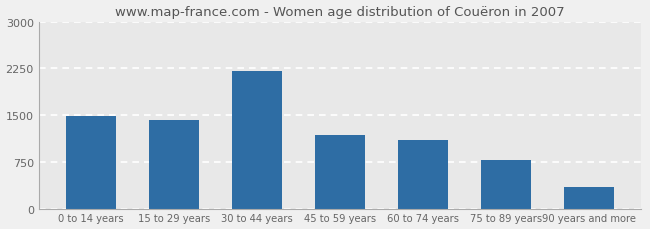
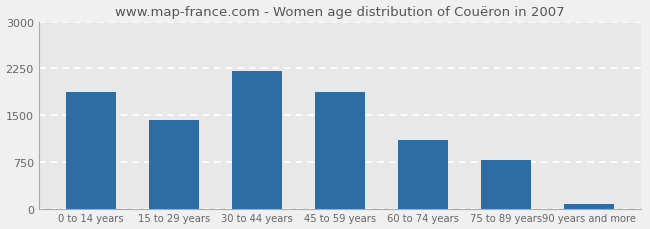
0 to 14 years: 1480 -> 1880
45 to 59 years: 1180 -> 1880
90 years and more: 340 -> 80
